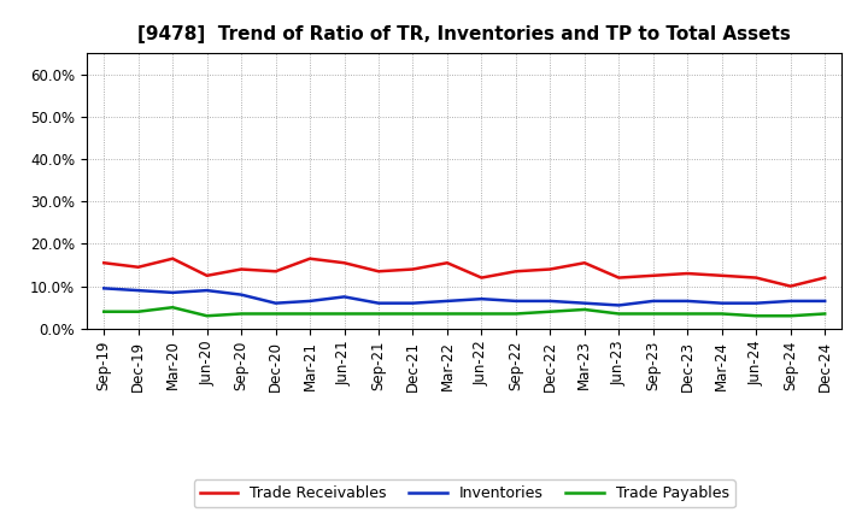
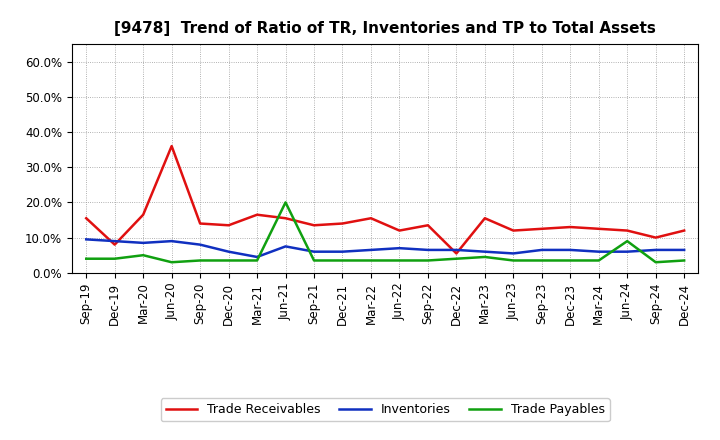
Trade Receivables/Dec-19: 14.5% -> 8.0%
Trade Receivables/Jun-20: 12.5% -> 36.0%
Inventories/Mar-21: 6.5% -> 4.5%
Trade Payables/Jun-21: 3.5% -> 20.0%
Trade Receivables/Dec-22: 14.0% -> 5.5%
Trade Payables/Jun-24: 3.0% -> 9.0%
